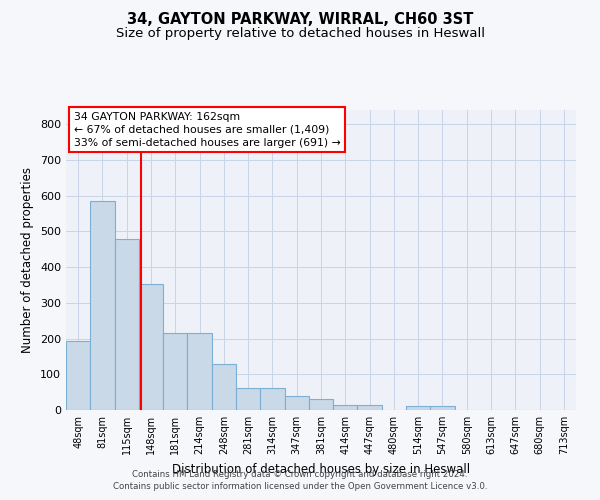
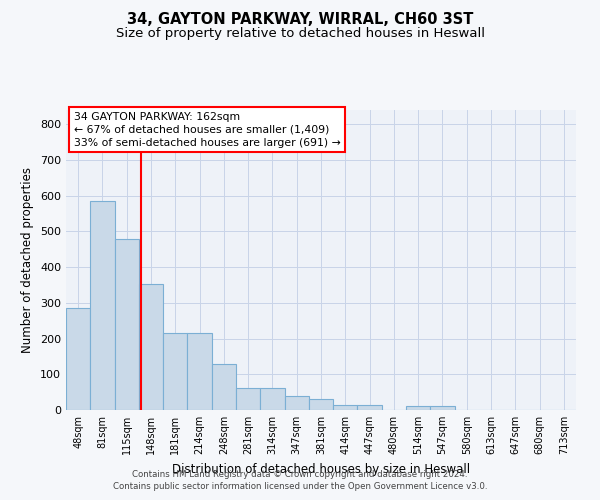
48sqm: 192 -> 285
